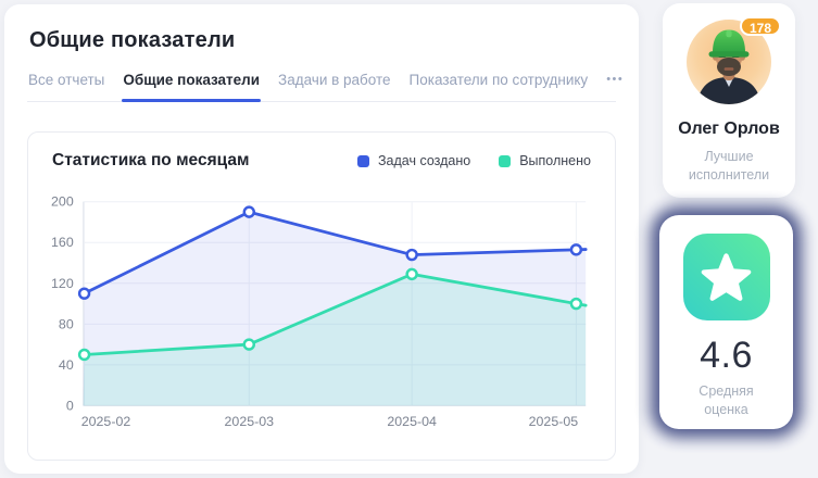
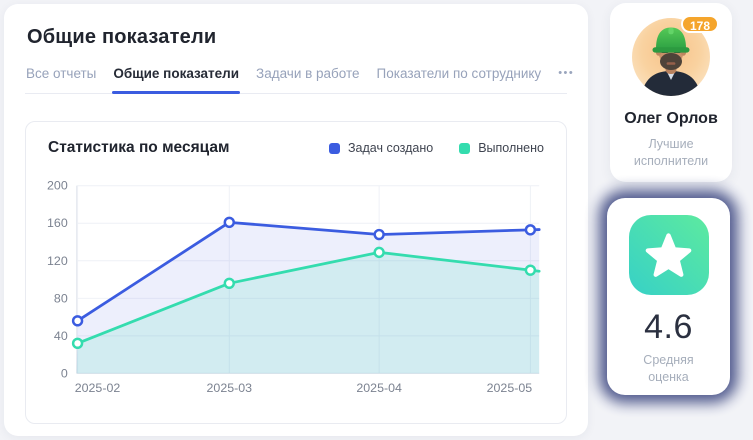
Задач создано/2025-02: 110 -> 60
Выполнено/2025-02: 50 -> 30
Задач создано/2025-03: 190 -> 160
Выполнено/2025-03: 60 -> 100
Выполнено/2025-05: 100 -> 110
